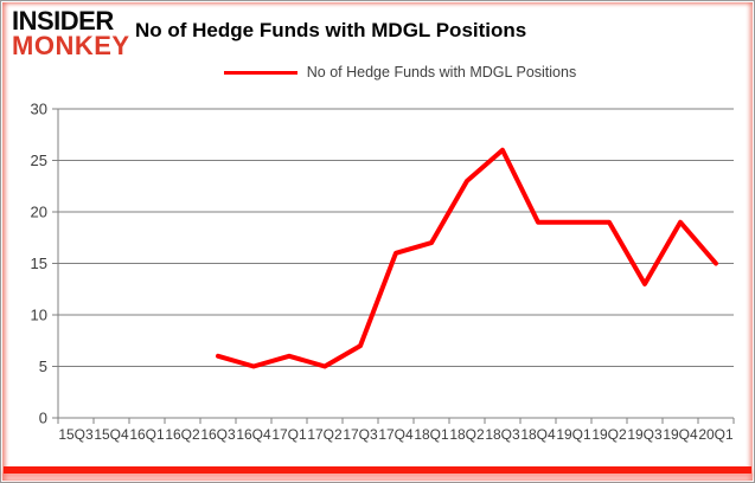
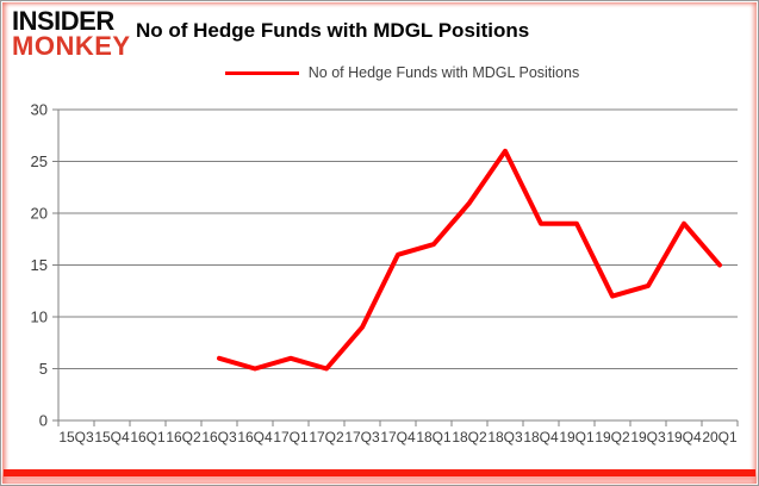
17Q3: 7 -> 9
18Q2: 23 -> 21
19Q2: 19 -> 12
